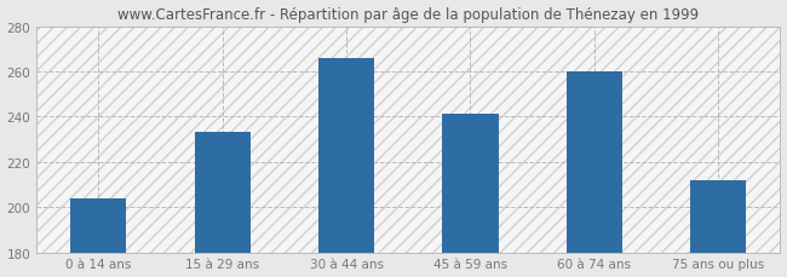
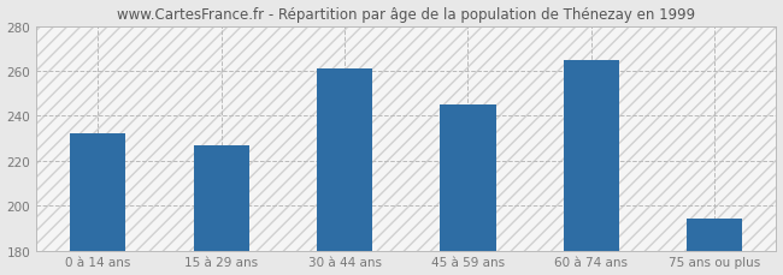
0 à 14 ans: 204 -> 232
15 à 29 ans: 233 -> 227
30 à 44 ans: 266 -> 261
45 à 59 ans: 241 -> 245
60 à 74 ans: 260 -> 265
75 ans ou plus: 212 -> 194
